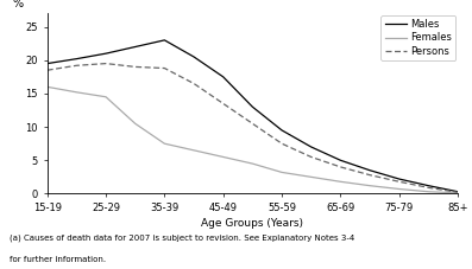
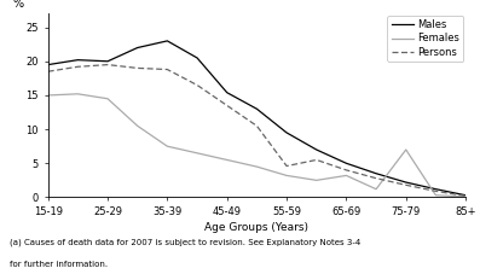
Females/15-19: 16.0 -> 15.0
Males/25-29: 21.0 -> 20.0
Males/45-49: 17.5 -> 15.4
Persons/55-59: 7.5 -> 4.6
Females/65-69: 1.8 -> 3.2
Females/75-79: 0.7 -> 7.0
